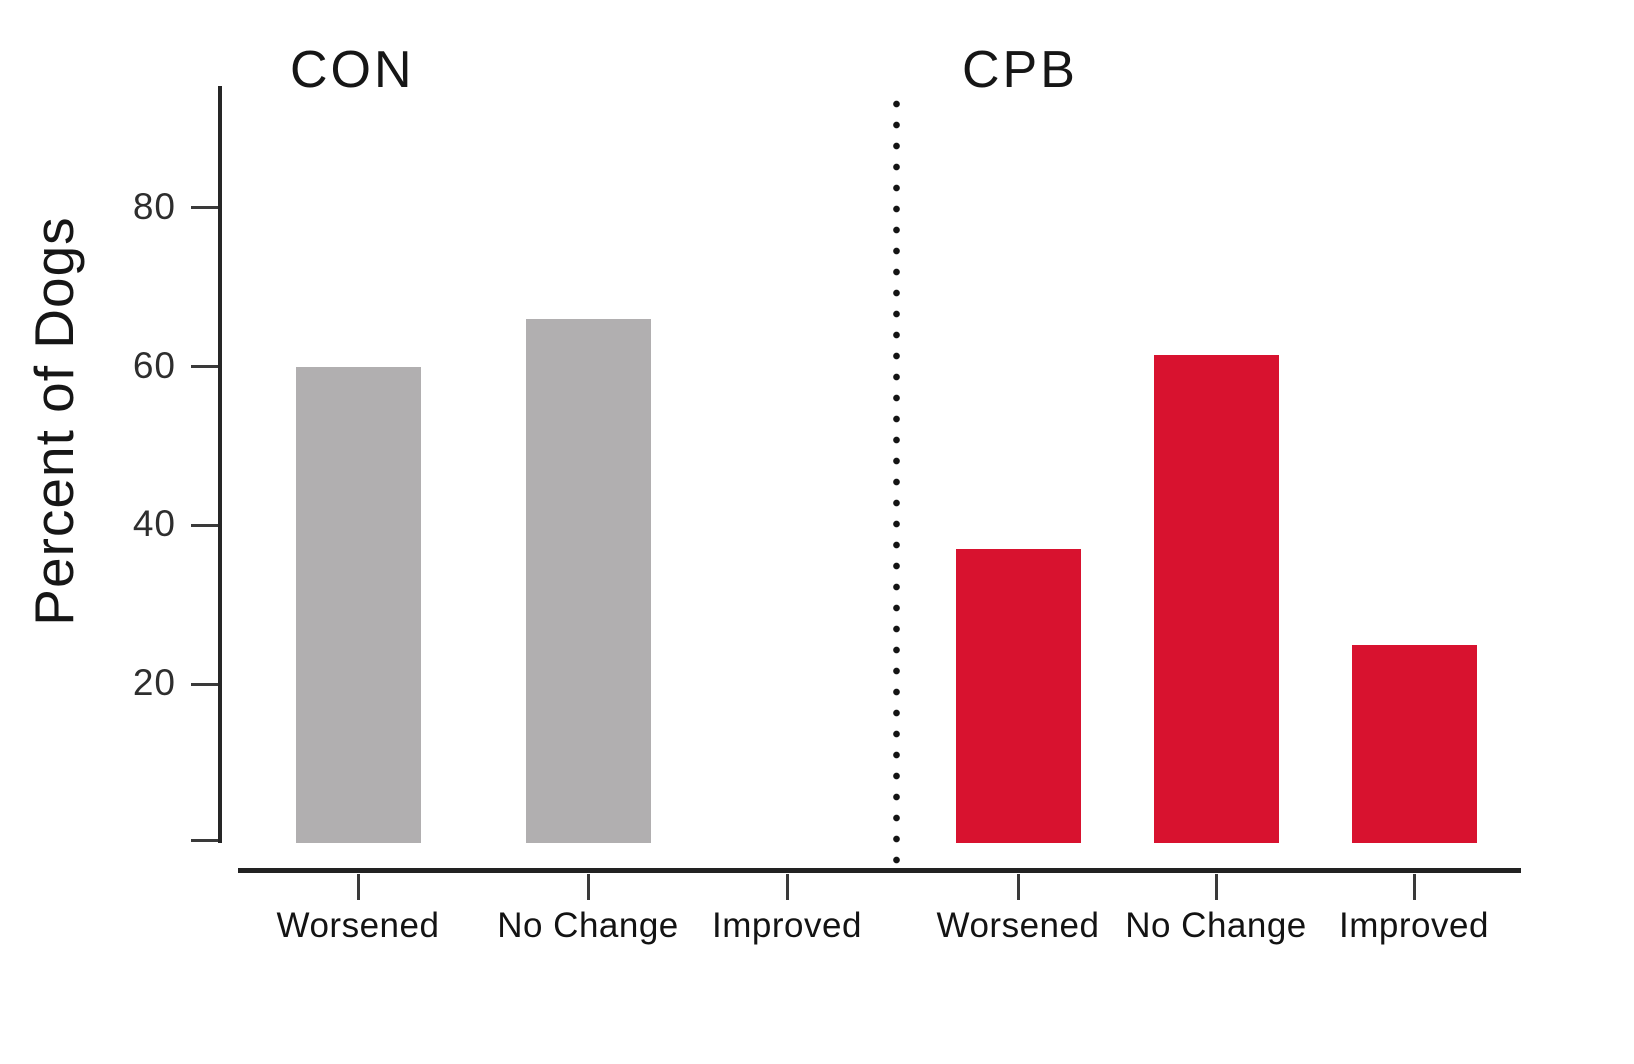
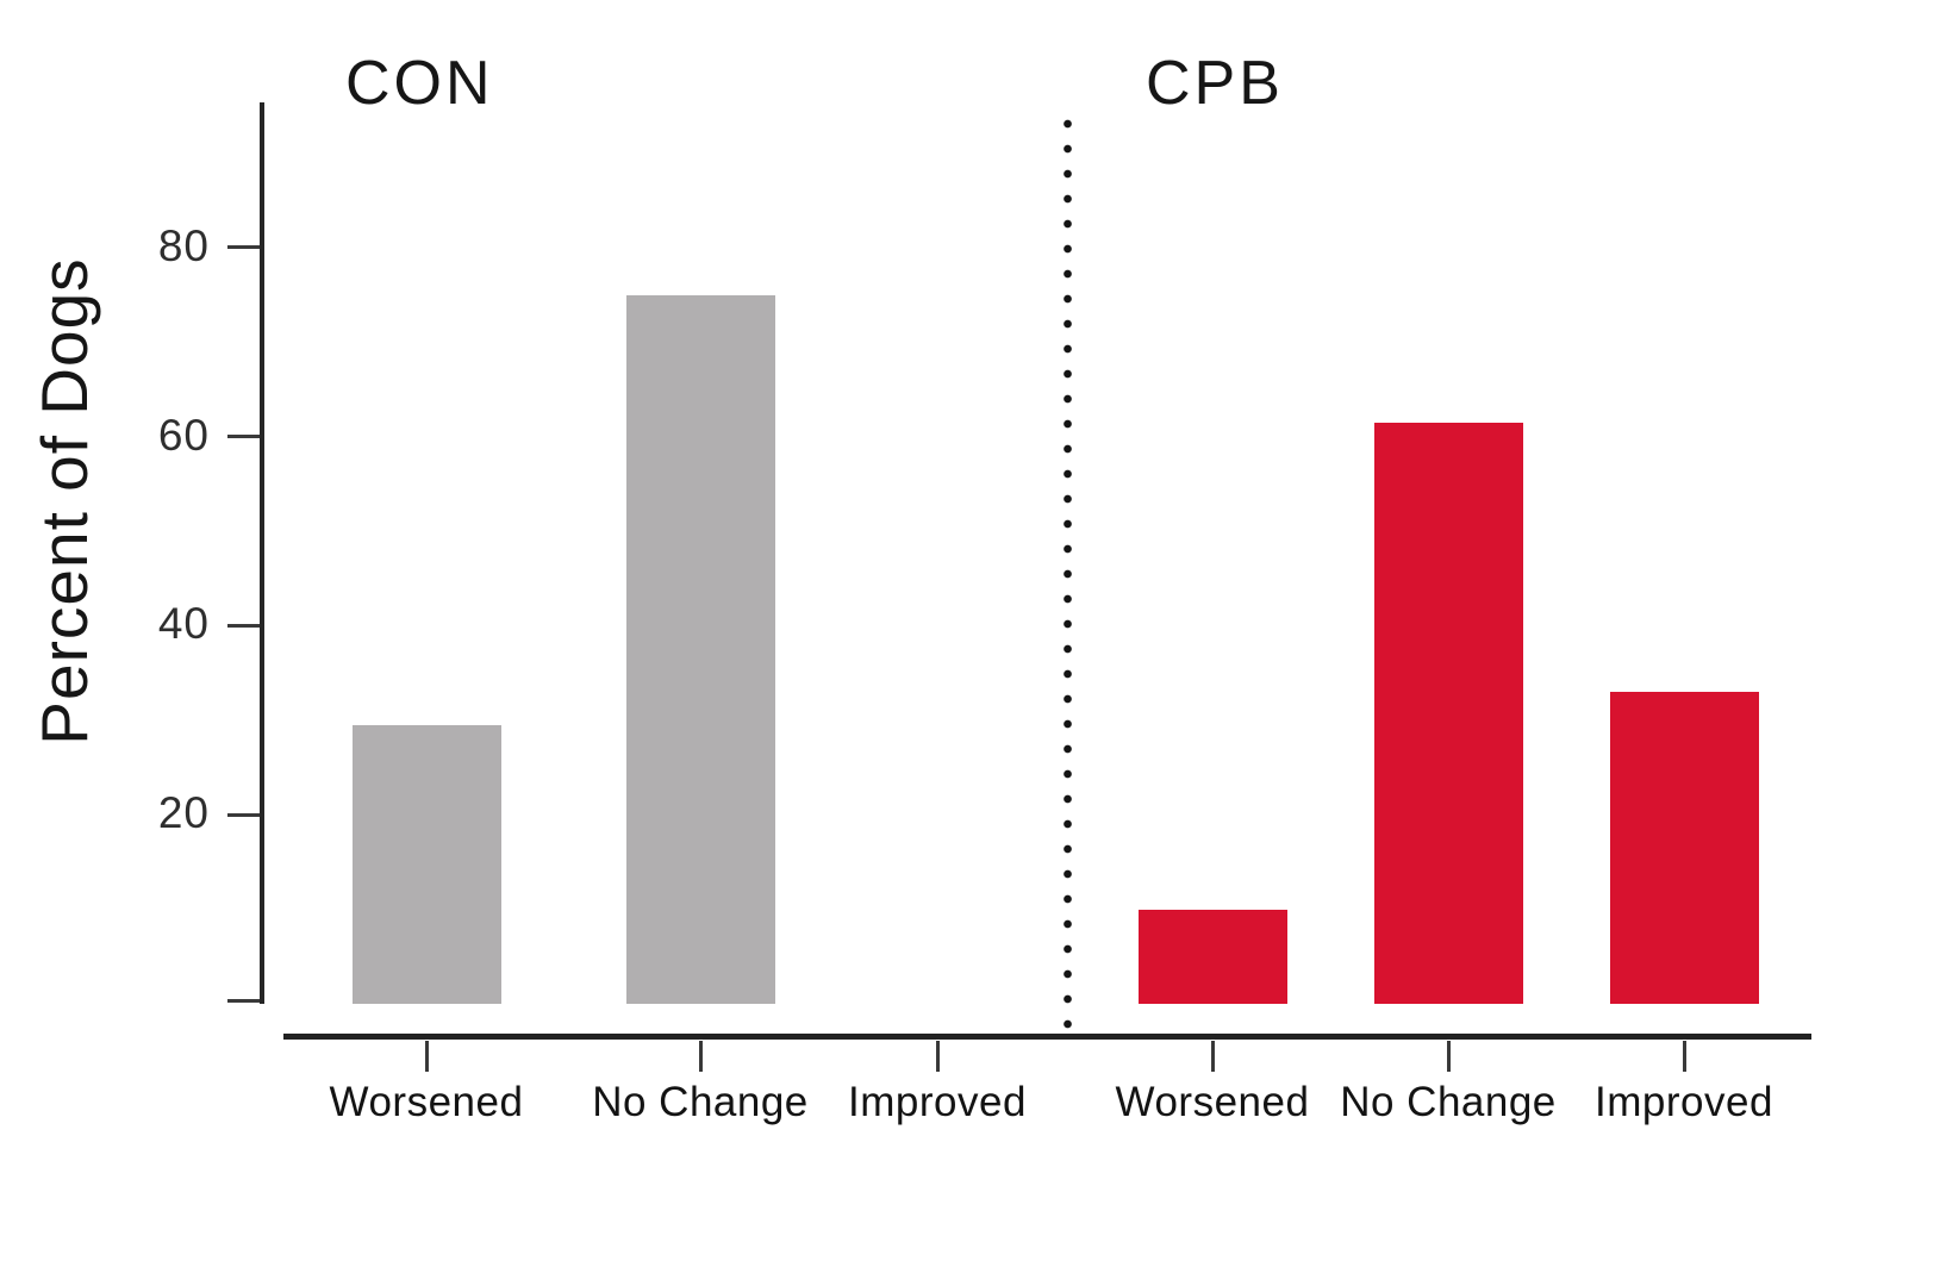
CON/Worsened: 60 -> 30
CPB/Worsened: 37 -> 10
CON/No Change: 66 -> 75
CPB/Improved: 25 -> 33
